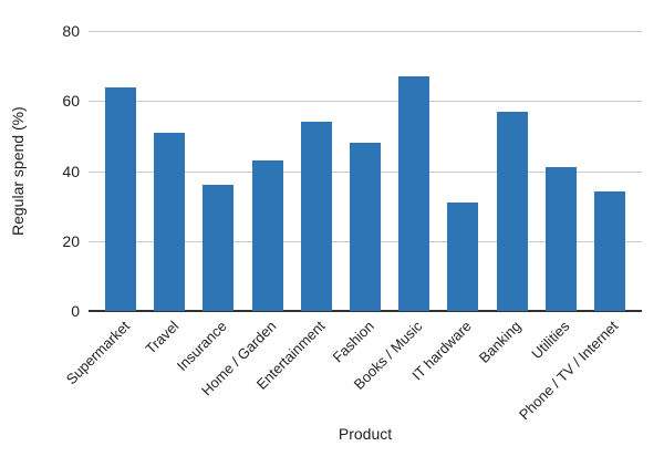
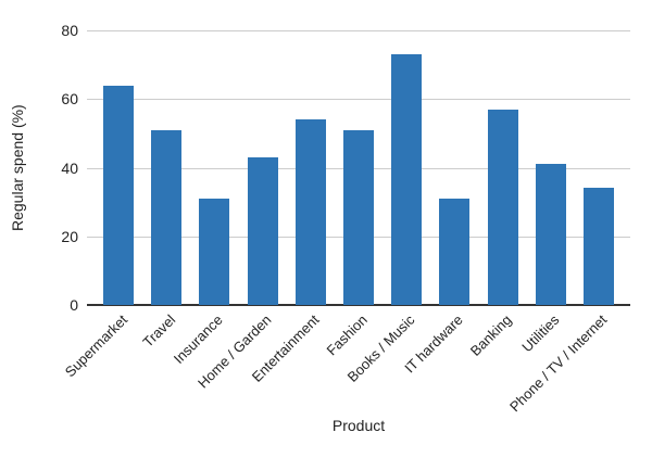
Insurance: 36 -> 31
Fashion: 48 -> 51
Books / Music: 67 -> 73
